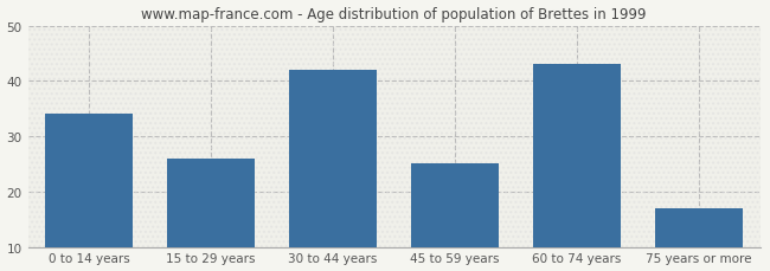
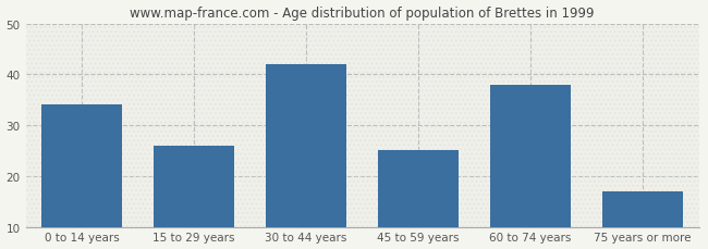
60 to 74 years: 43 -> 38
